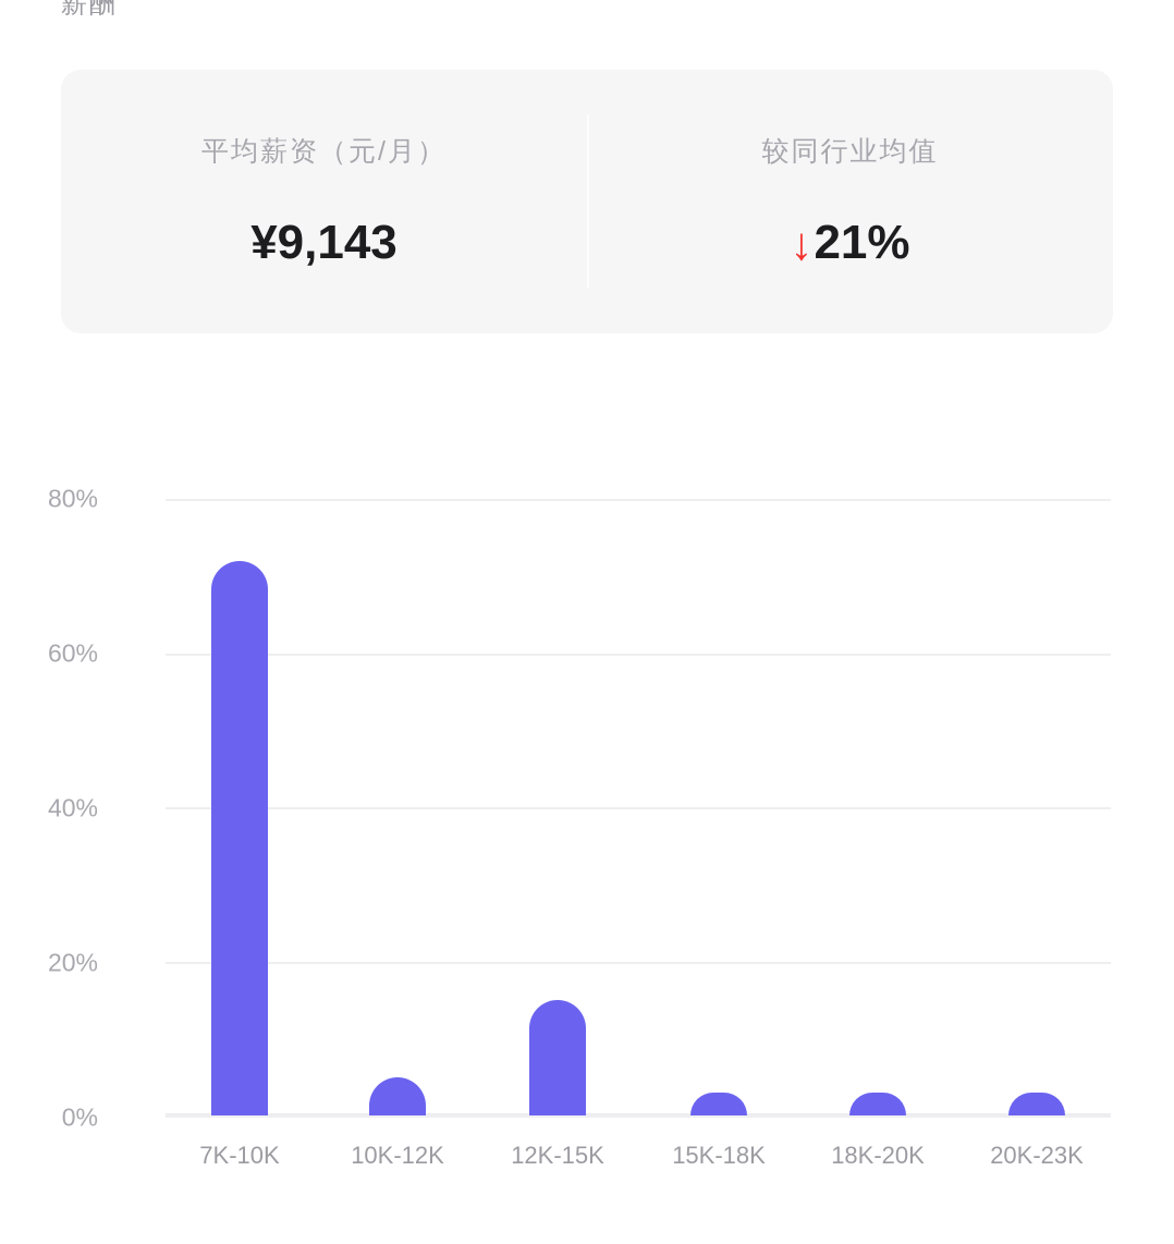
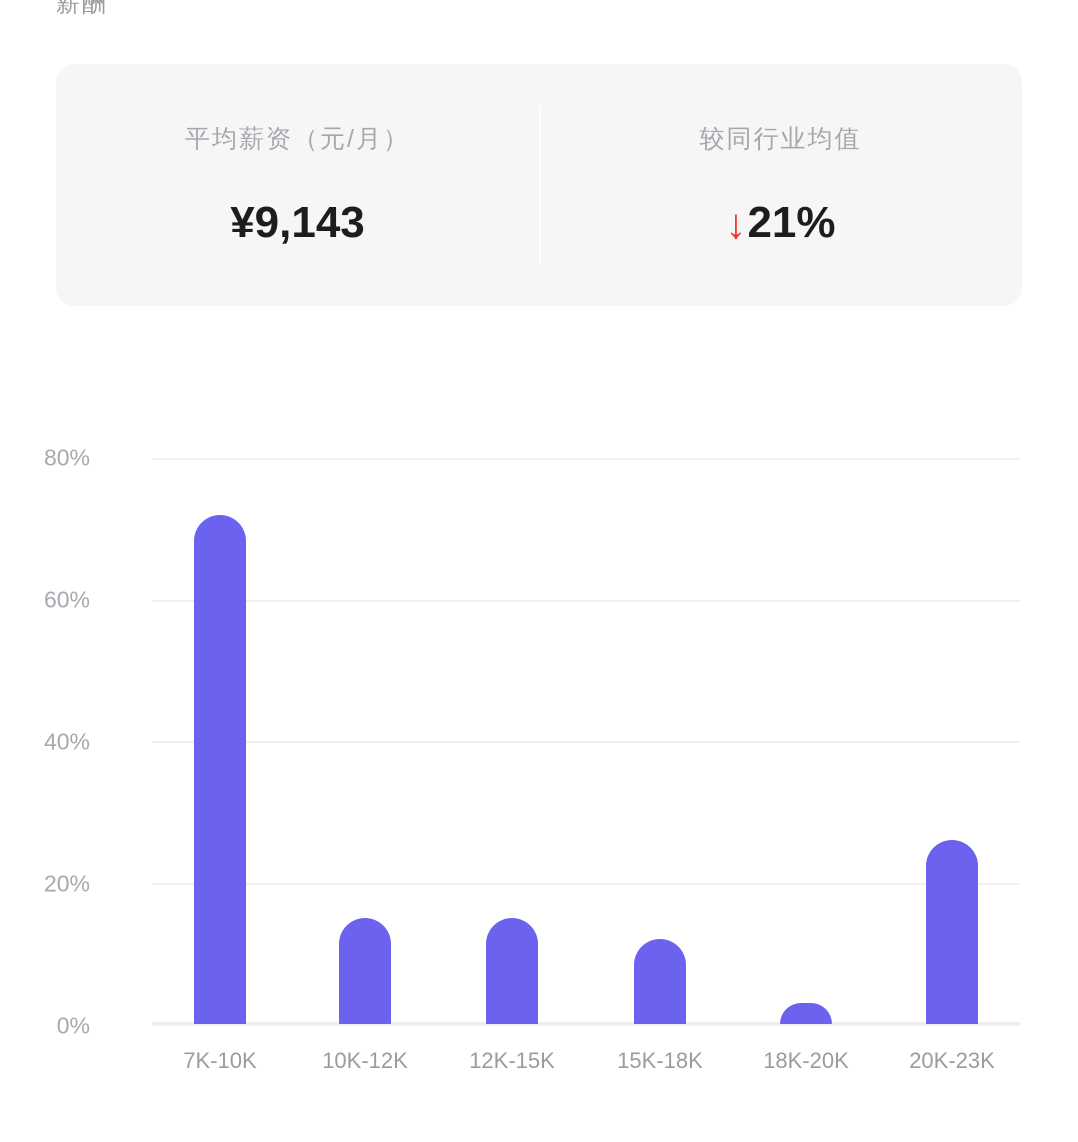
10K-12K: 5% -> 15%
15K-18K: 3% -> 12%
20K-23K: 3% -> 26%
